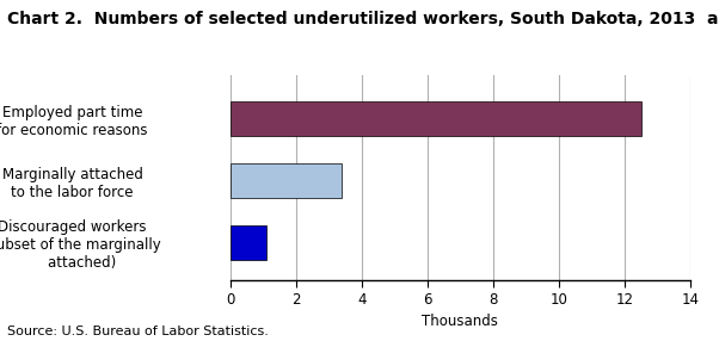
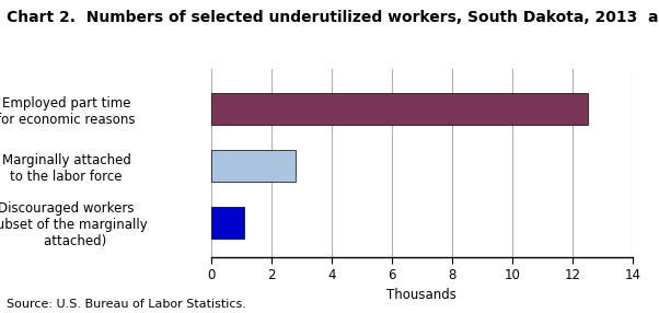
Marginally attached to the labor force: 3.4 -> 2.8
